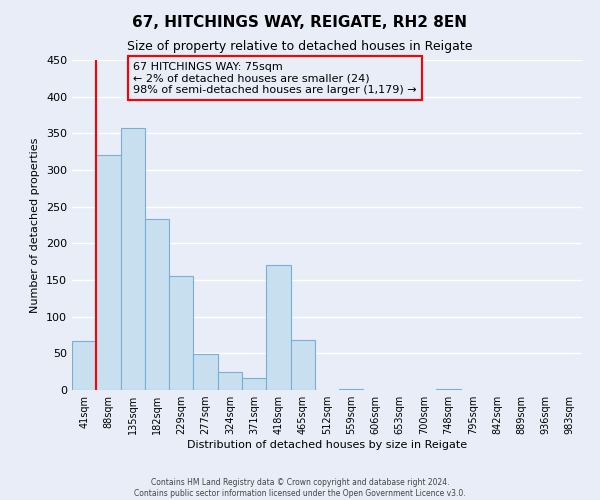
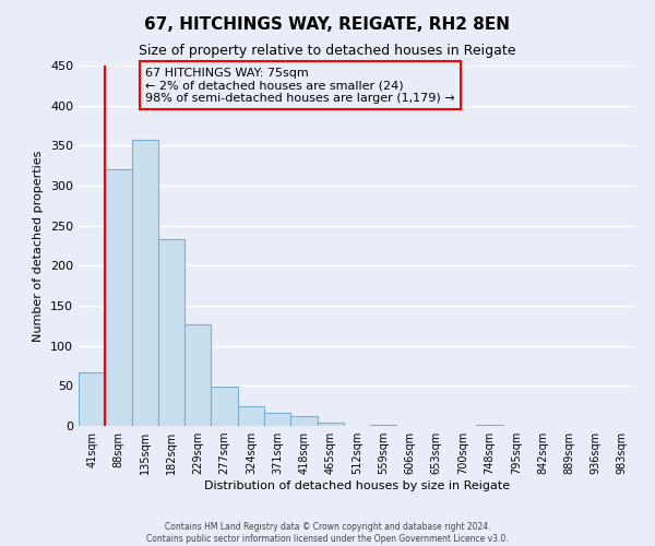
229sqm: 156 -> 127
418sqm: 170 -> 12
465sqm: 68 -> 4
